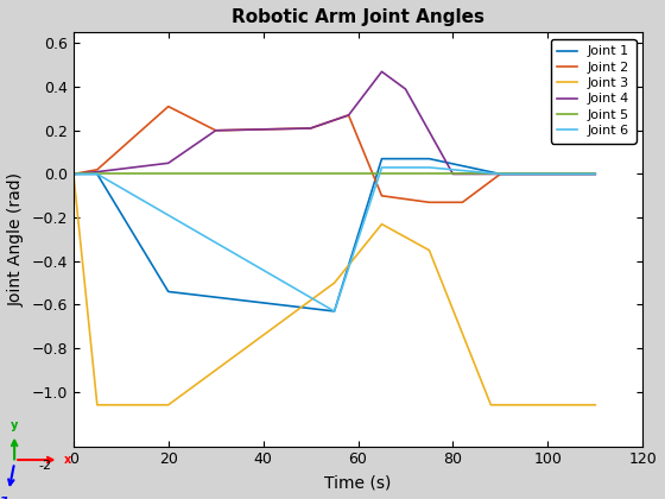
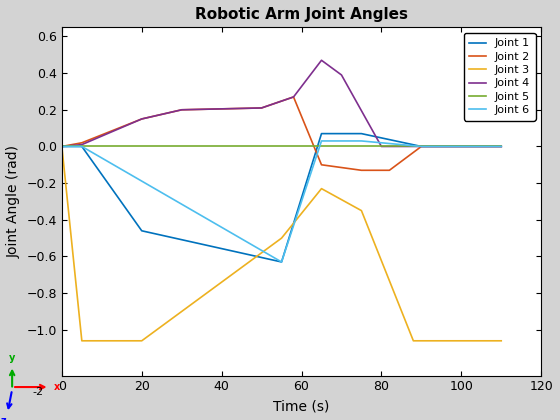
Joint 1/20: -0.54 -> -0.46
Joint 2/20: 0.31 -> 0.15
Joint 4/20: 0.05 -> 0.15
